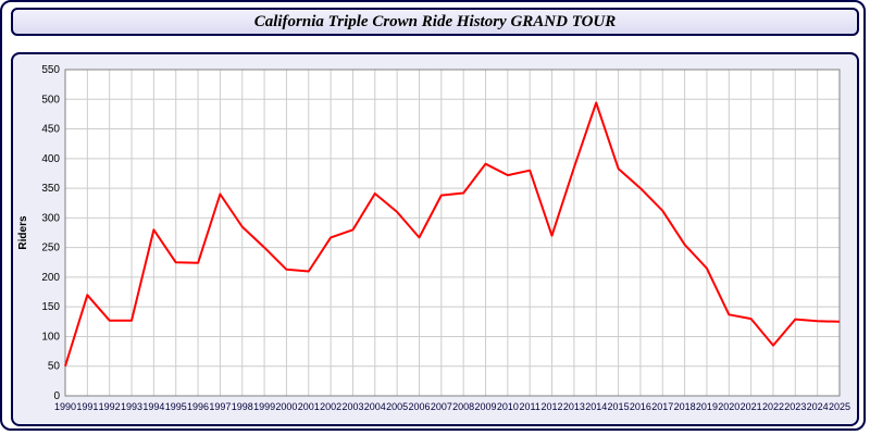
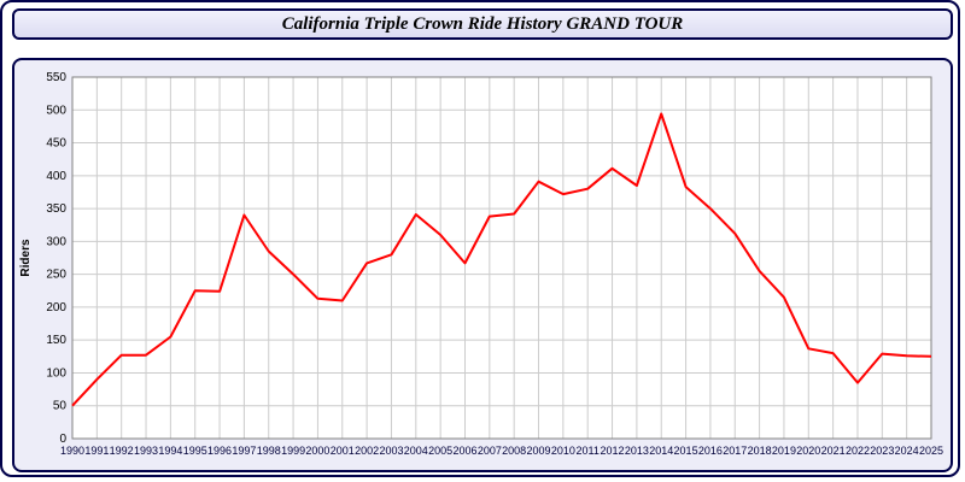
1991: 170 -> 90
1994: 280 -> 160
2012: 270 -> 410
